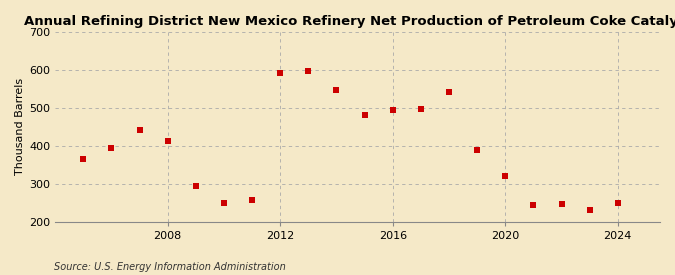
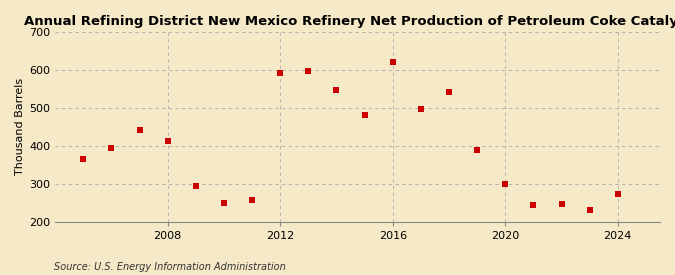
2016: 495 -> 622
2020: 320 -> 300
2024: 250 -> 272
